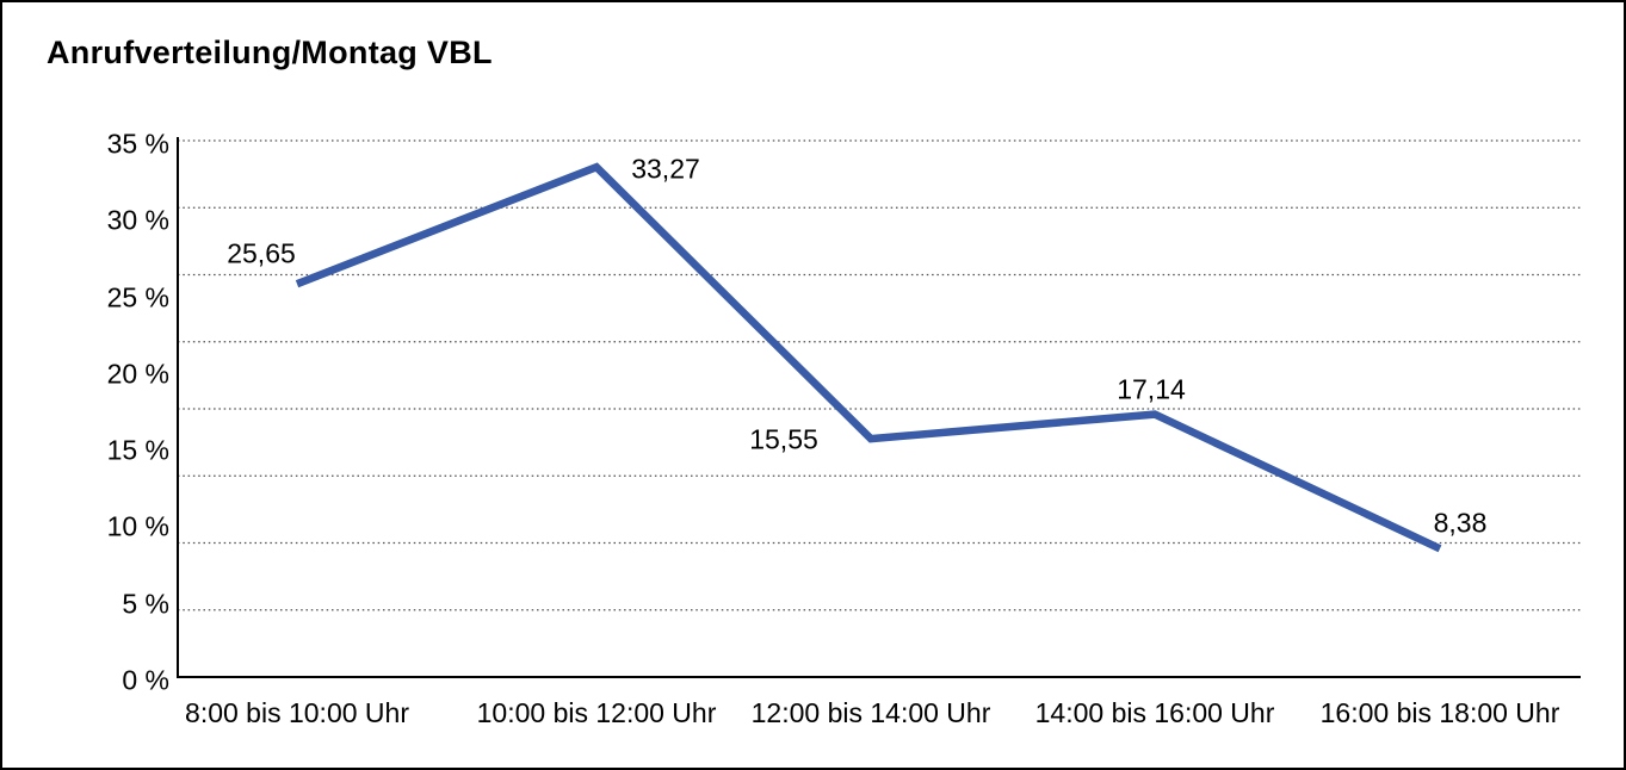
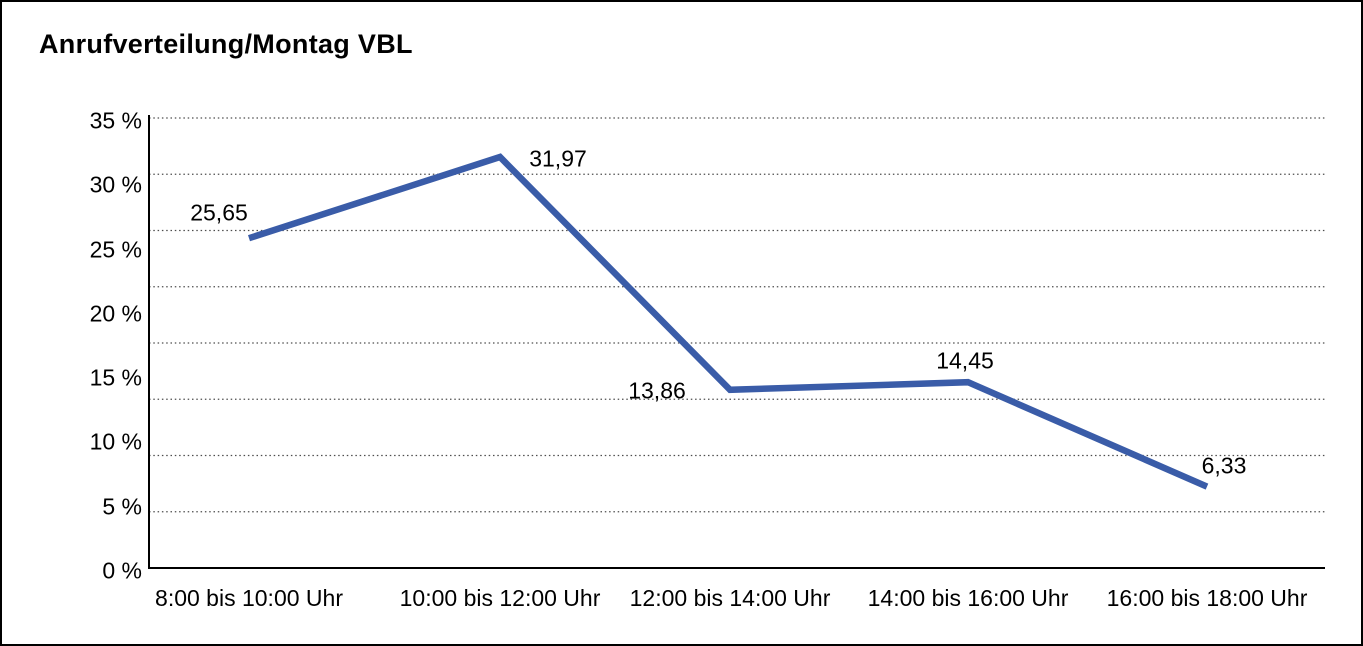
10:00 bis 12:00 Uhr: 33,27 -> 31,97
12:00 bis 14:00 Uhr: 15,55 -> 13,86
14:00 bis 16:00 Uhr: 17,14 -> 14,45
16:00 bis 18:00 Uhr: 8,38 -> 6,33
